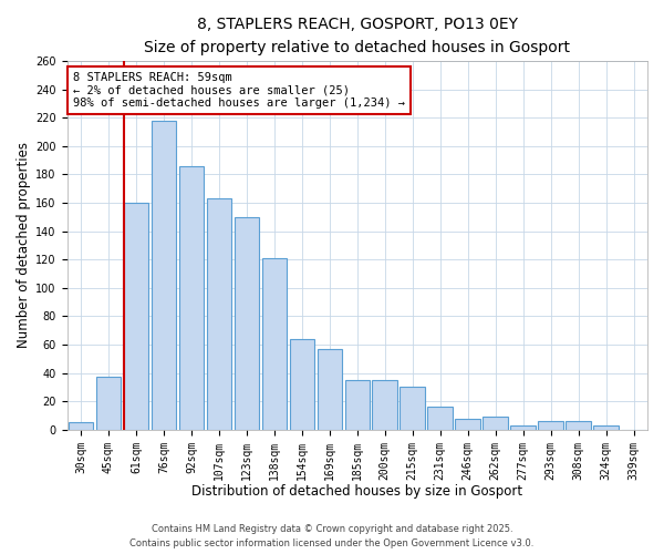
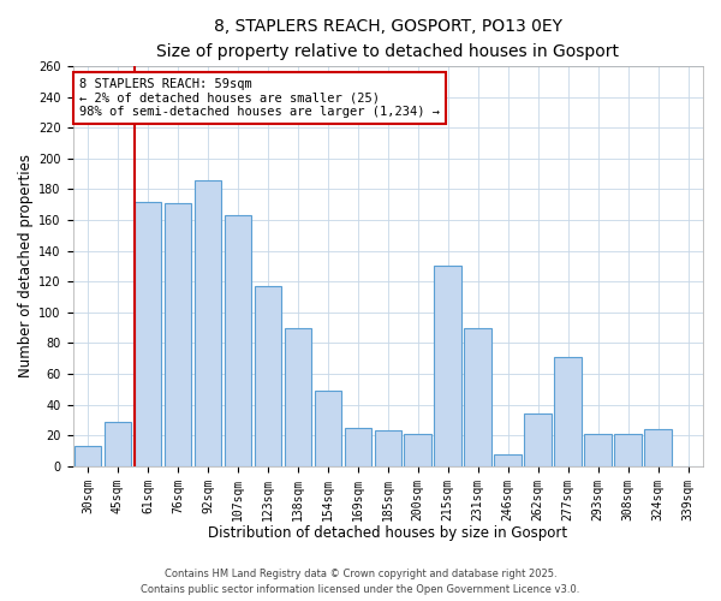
30sqm: 5 -> 13
45sqm: 37 -> 29
61sqm: 160 -> 172
76sqm: 218 -> 171
123sqm: 150 -> 117
138sqm: 121 -> 90
154sqm: 64 -> 49
169sqm: 57 -> 25
185sqm: 35 -> 23
200sqm: 35 -> 21
215sqm: 30 -> 130
231sqm: 16 -> 90
262sqm: 9 -> 34
277sqm: 3 -> 71
293sqm: 6 -> 21
308sqm: 6 -> 21
324sqm: 3 -> 24
